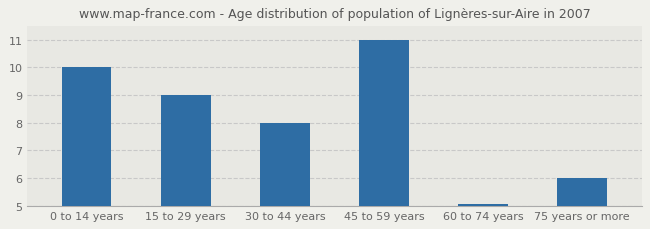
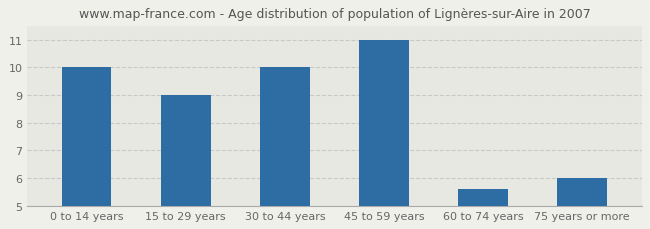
30 to 44 years: 8.00 -> 10.00
60 to 74 years: 5.07 -> 5.60
